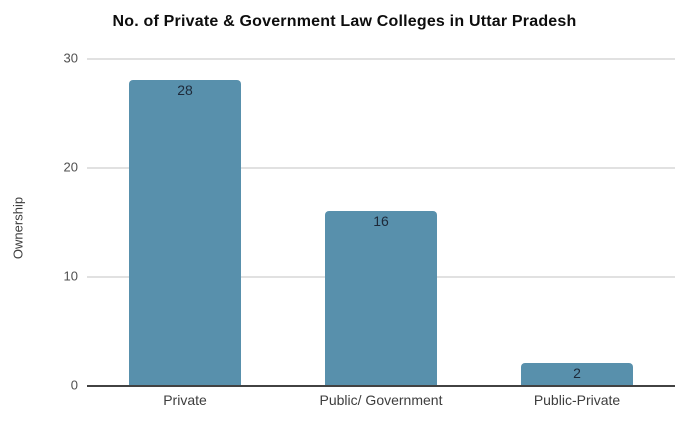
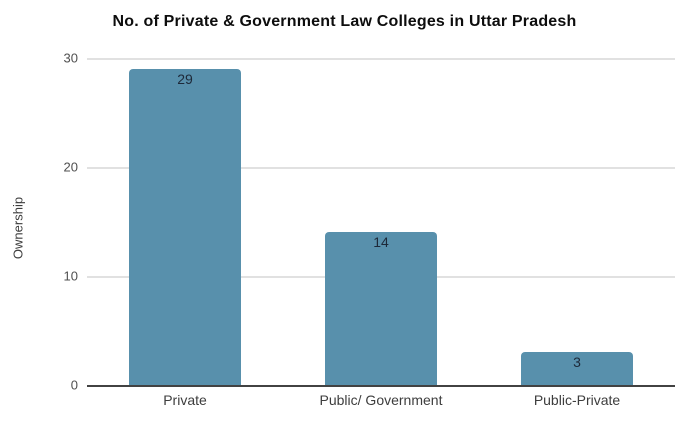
Private: 28 -> 29
Public/ Government: 16 -> 14
Public-Private: 2 -> 3
